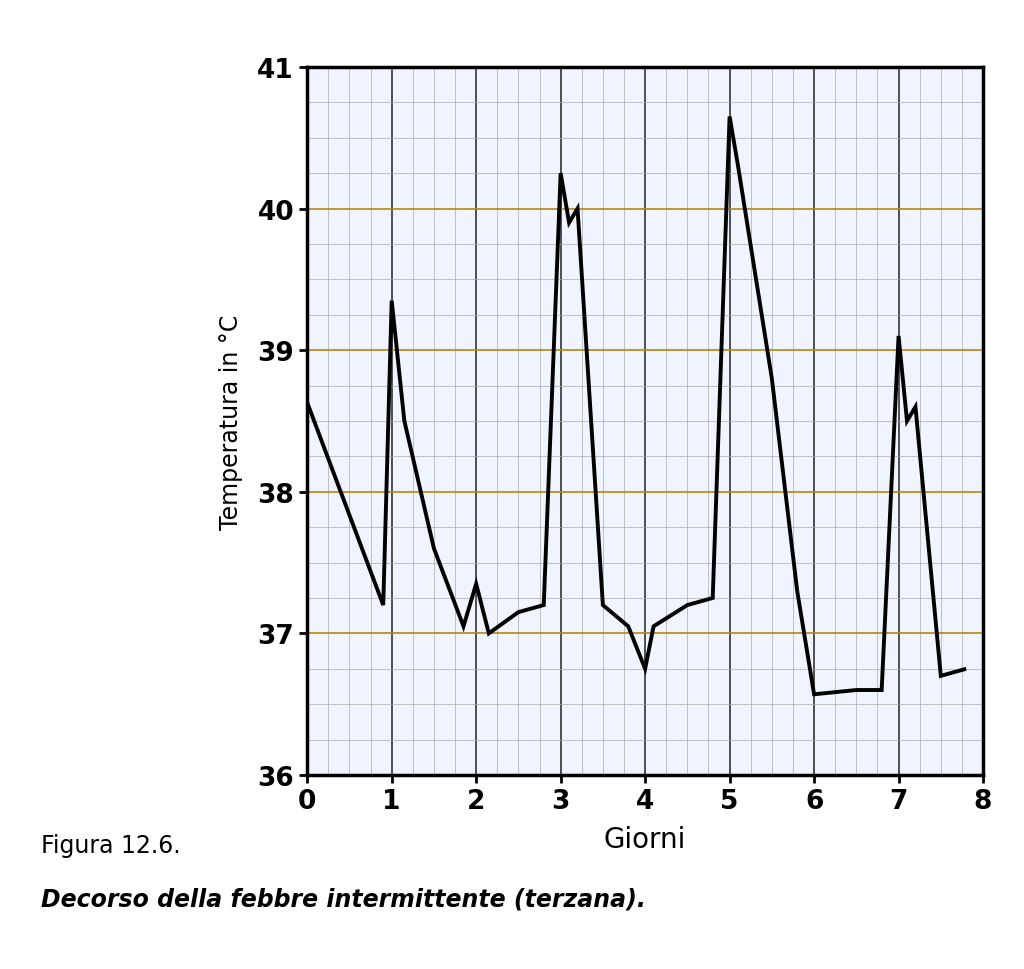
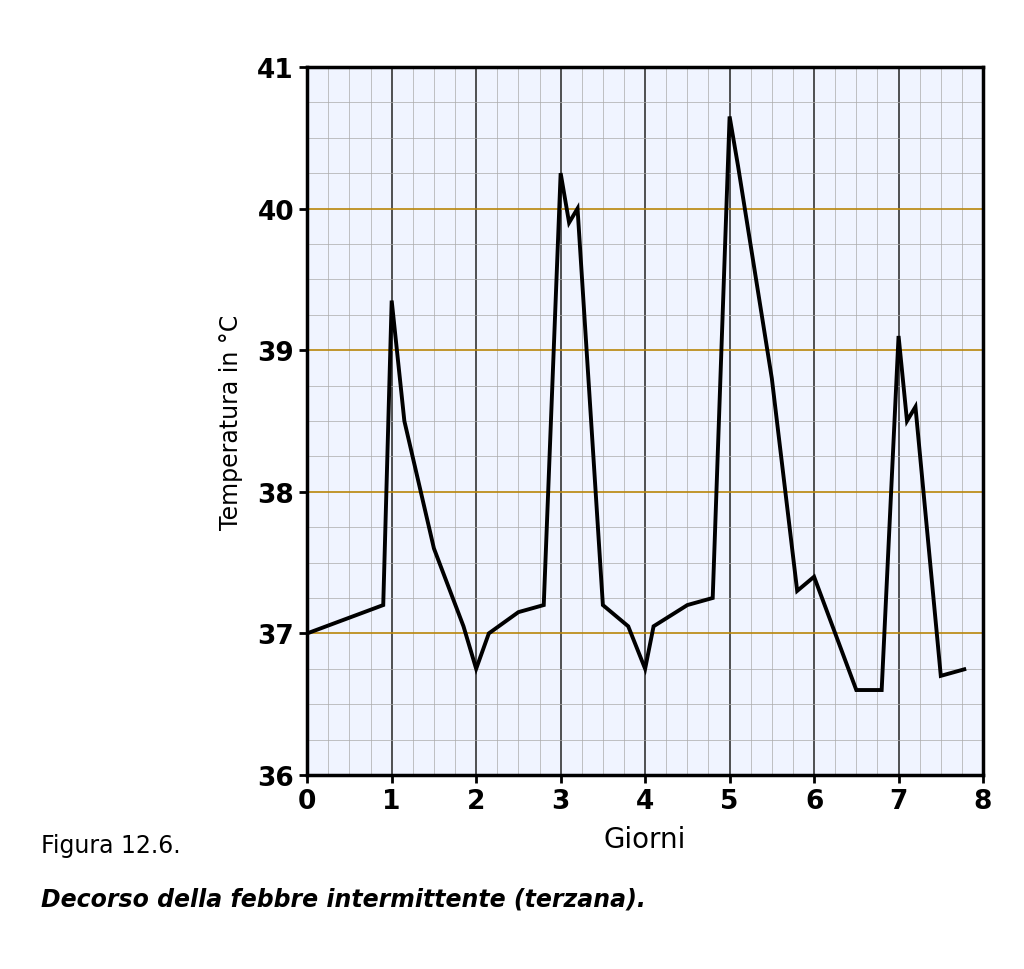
0: 38.63 -> 37.00
2: 37.35 -> 36.75
6: 36.57 -> 37.40
